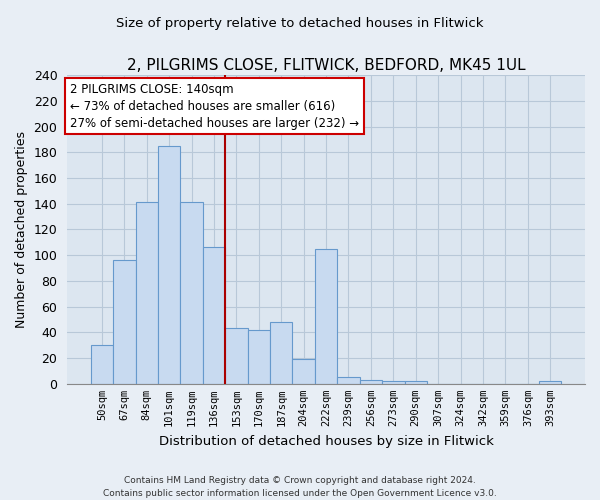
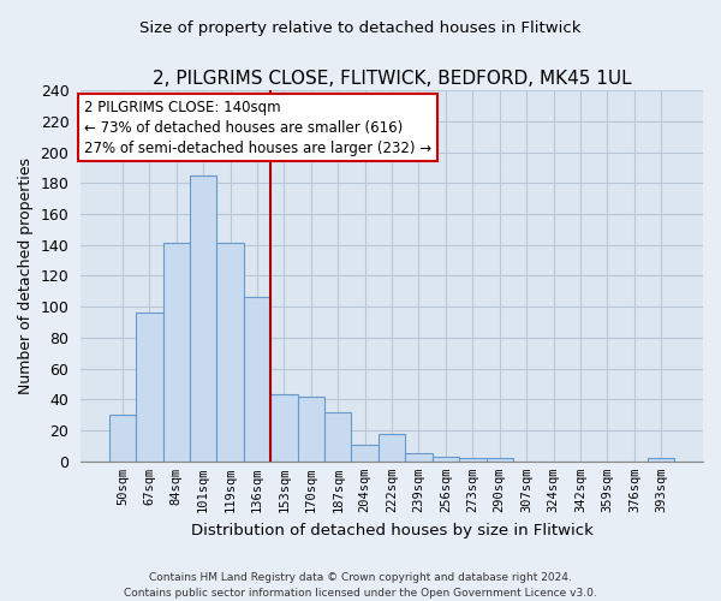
187sqm: 48 -> 32
204sqm: 19 -> 11
222sqm: 105 -> 18
